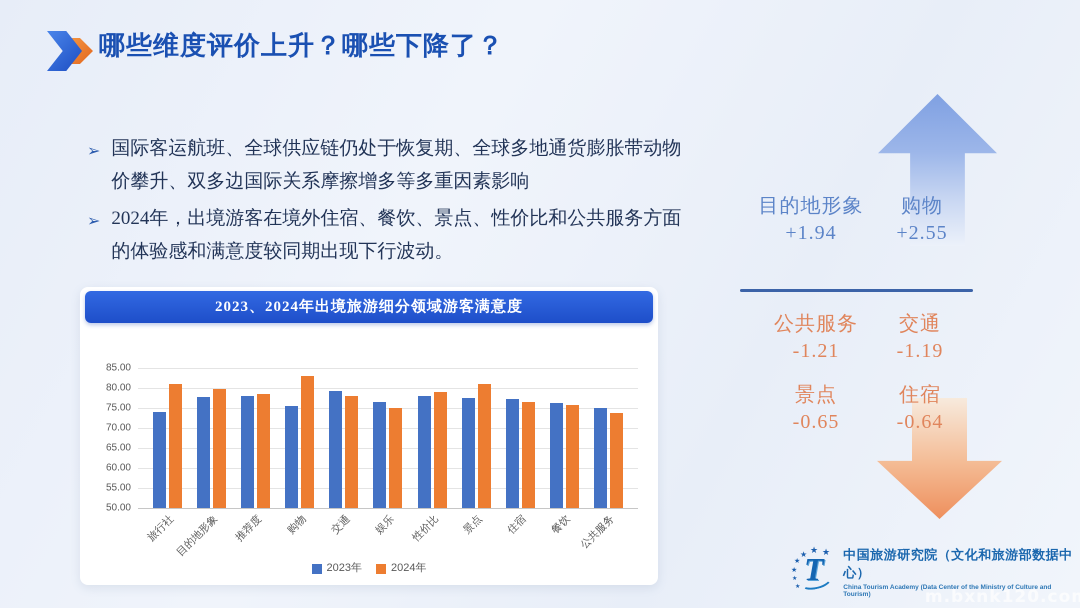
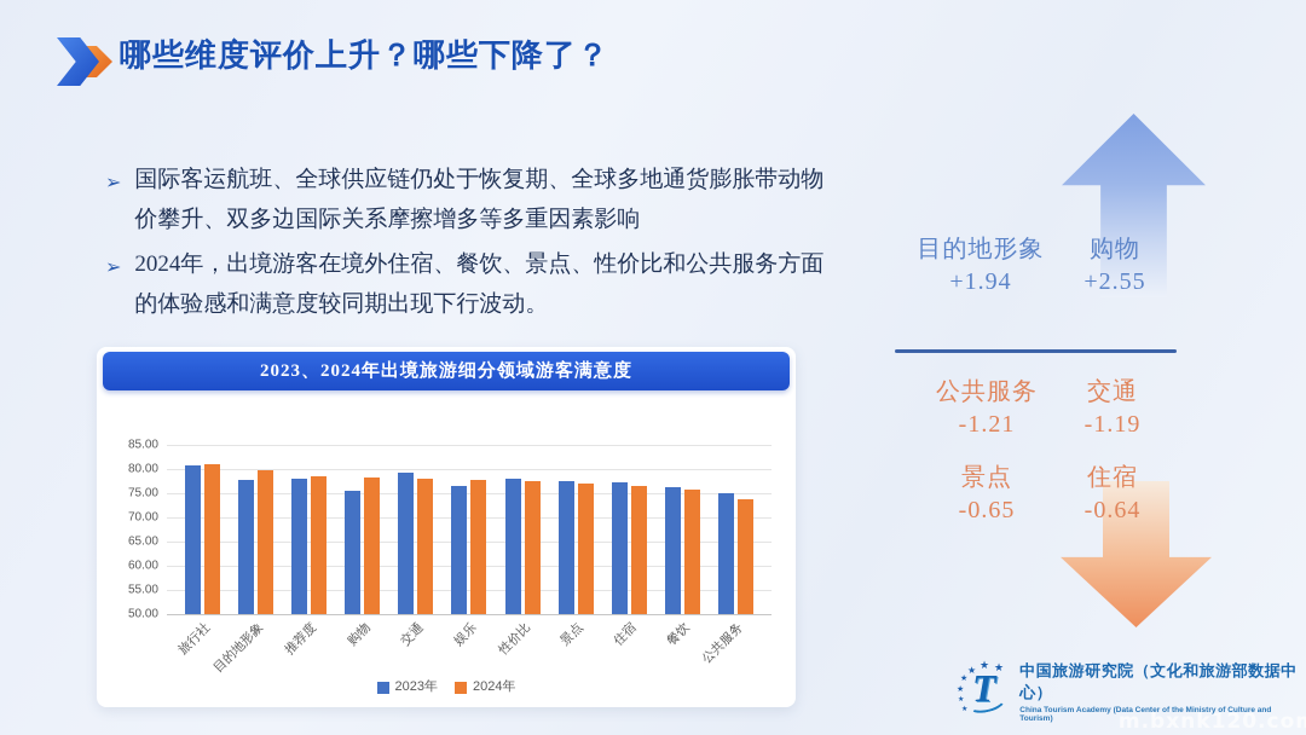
2023年/旅行社: 74 -> 81
2024年/购物: 83 -> 78
2024年/娱乐: 75 -> 78
2024年/性价比: 79 -> 78
2024年/景点: 81 -> 77
